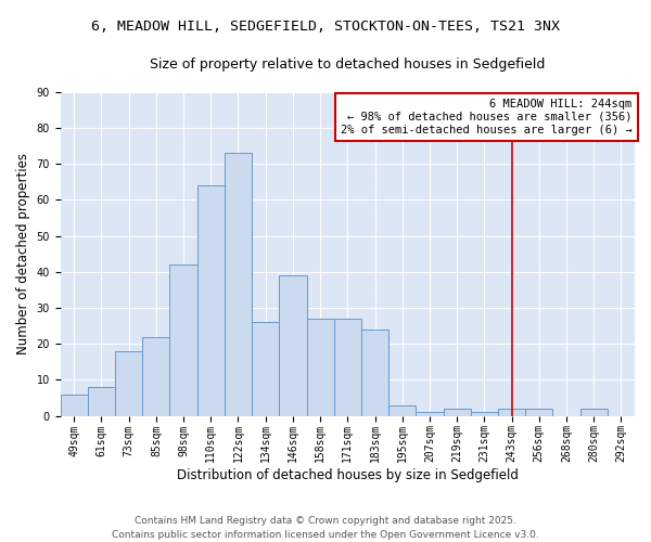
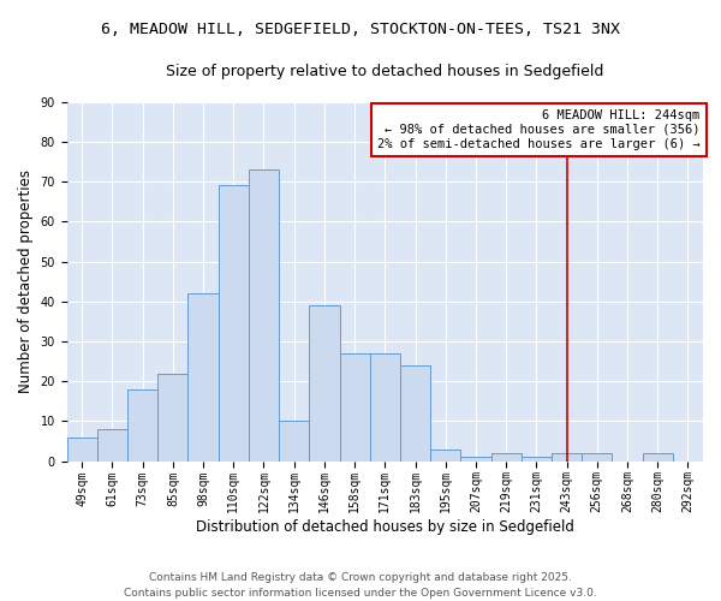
110sqm: 64 -> 69
134sqm: 26 -> 10
